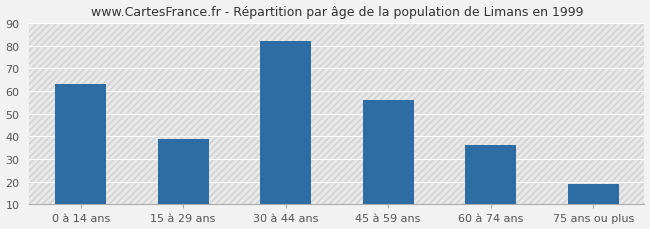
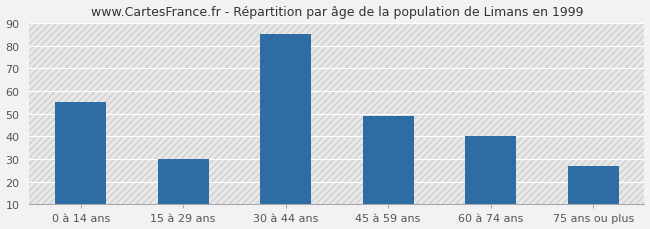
0 à 14 ans: 63 -> 55
15 à 29 ans: 39 -> 30
30 à 44 ans: 82 -> 85
45 à 59 ans: 56 -> 49
60 à 74 ans: 36 -> 40
75 ans ou plus: 19 -> 27
